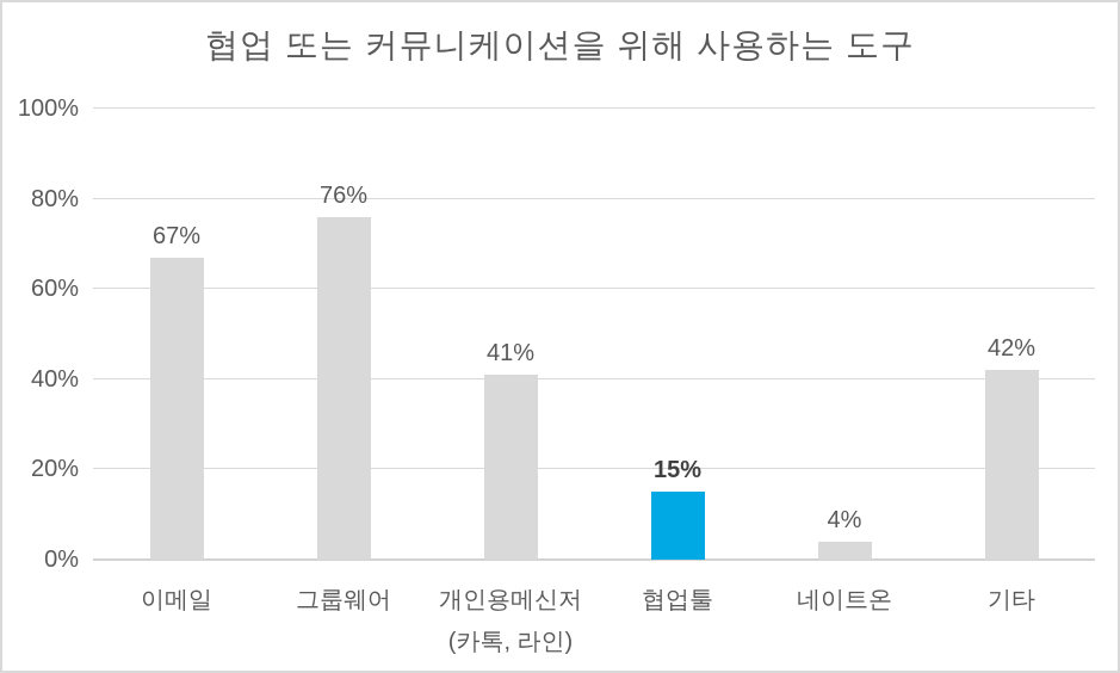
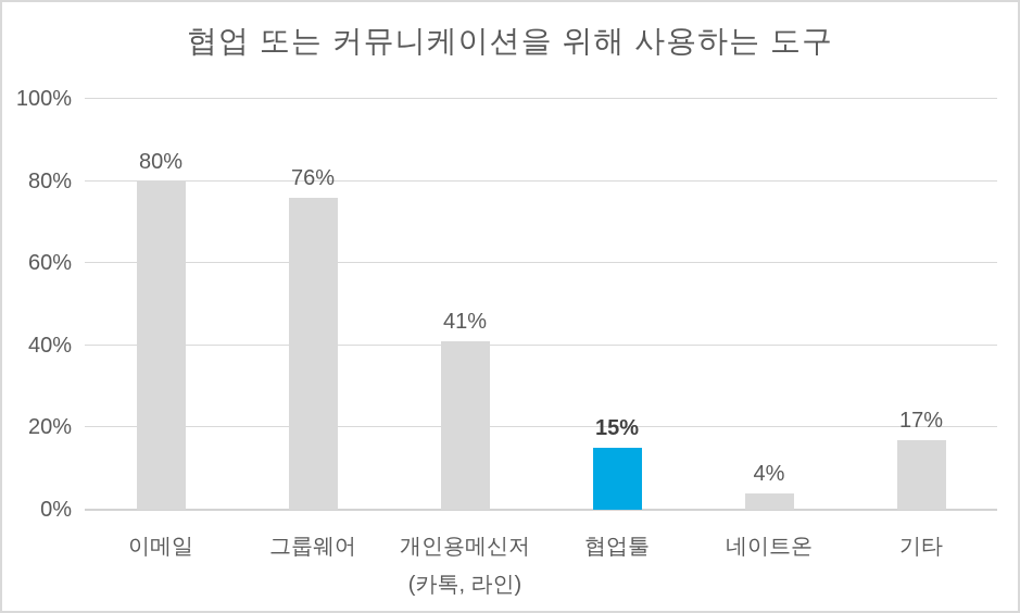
이메일: 67% -> 80%
기타: 42% -> 17%
